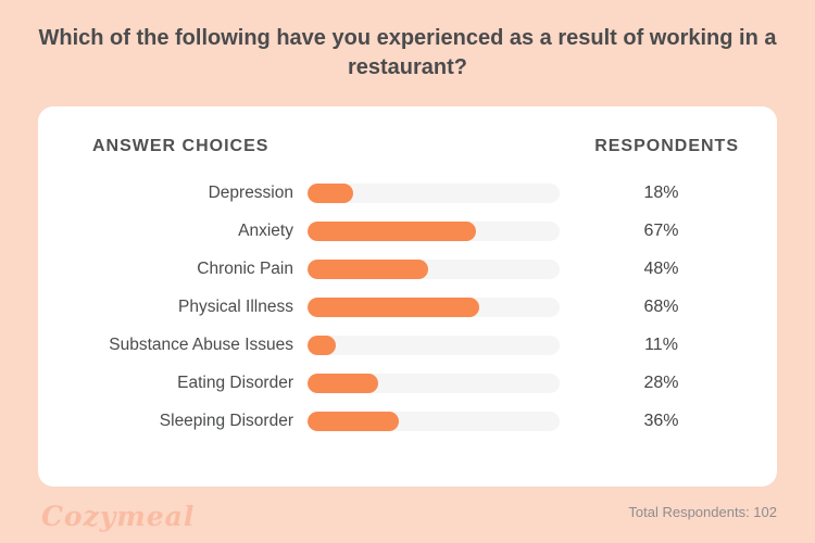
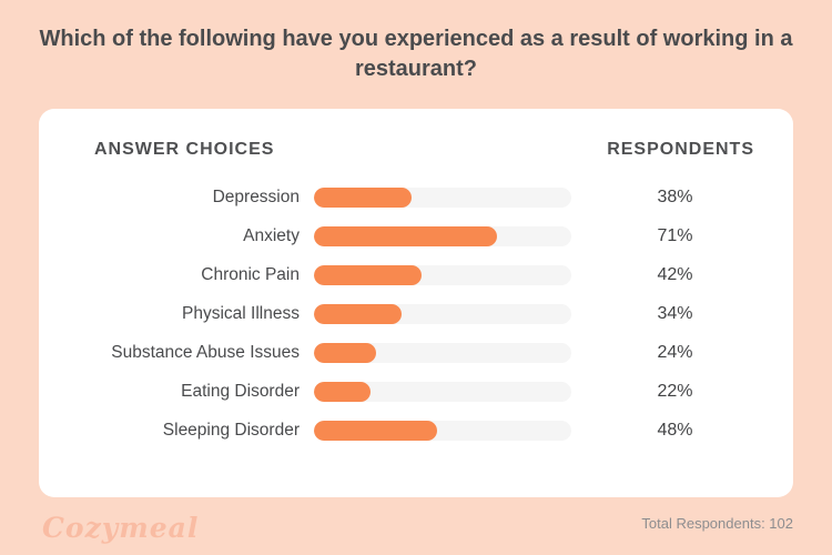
Depression: 18% -> 38%
Anxiety: 67% -> 71%
Chronic Pain: 48% -> 42%
Physical Illness: 68% -> 34%
Substance Abuse Issues: 11% -> 24%
Eating Disorder: 28% -> 22%
Sleeping Disorder: 36% -> 48%
